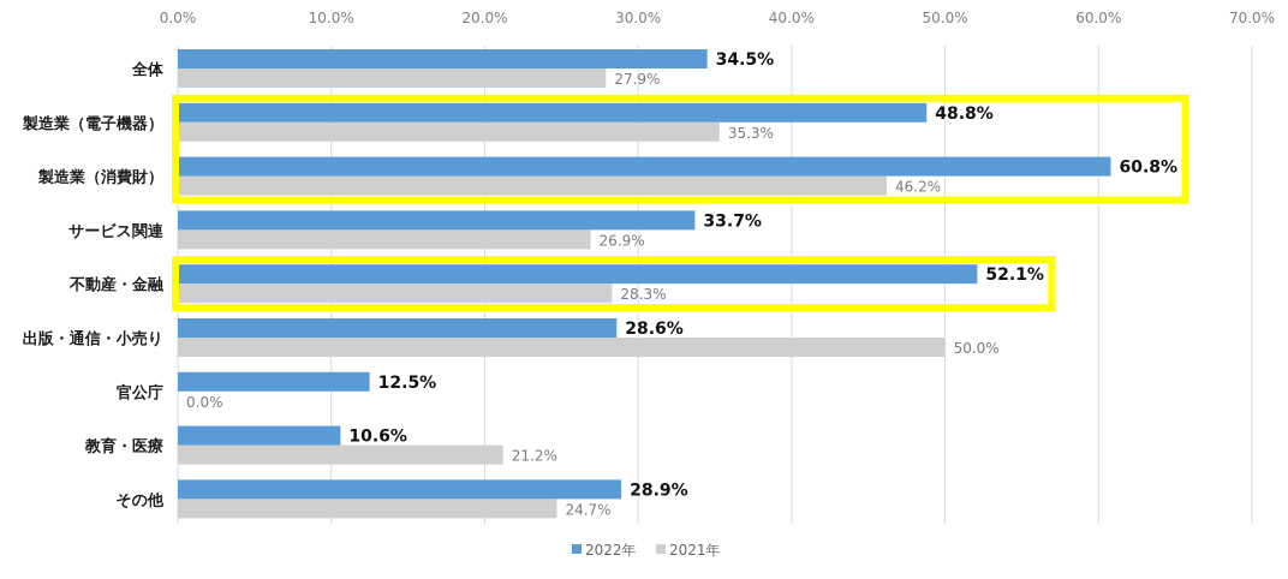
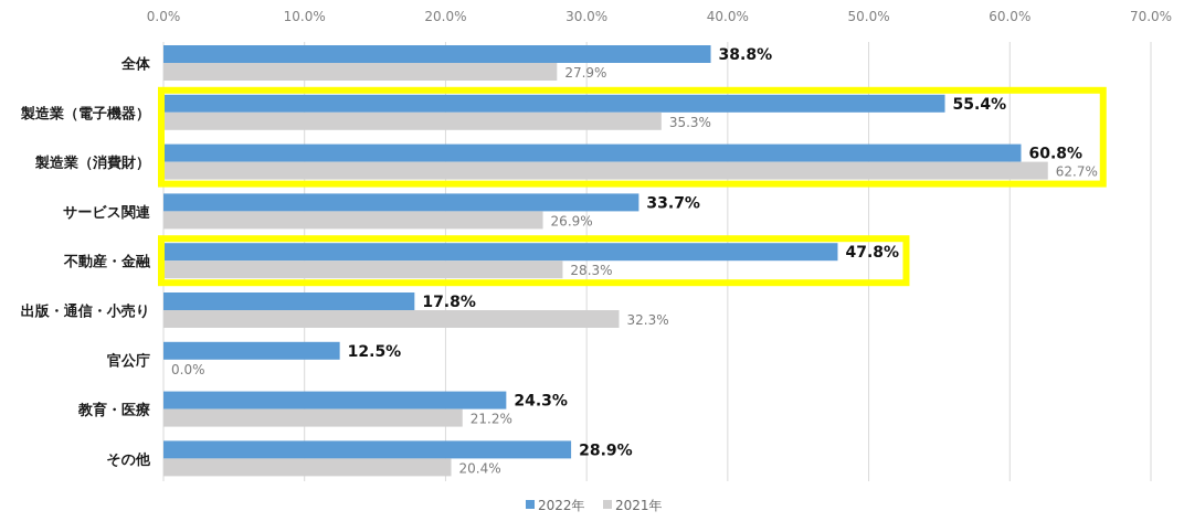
2022年/全体: 34.5% -> 38.8%
2022年/製造業（電子機器）: 48.8% -> 55.4%
2021年/製造業（消費財）: 46.2% -> 62.7%
2022年/不動産・金融: 52.1% -> 47.8%
2022年/出版・通信・小売り: 28.6% -> 17.8%
2021年/出版・通信・小売り: 50.0% -> 32.3%
2022年/教育・医療: 10.6% -> 24.3%
2021年/その他: 24.7% -> 20.4%
